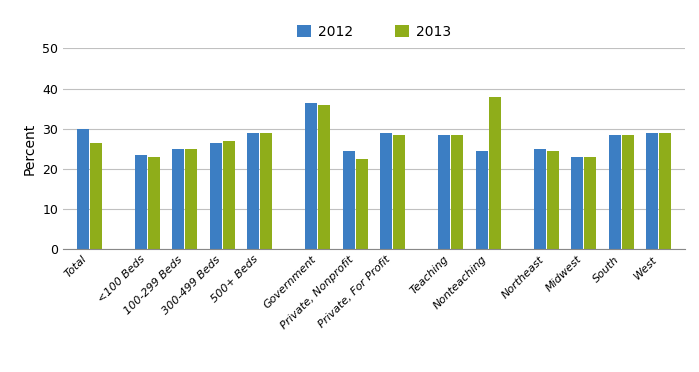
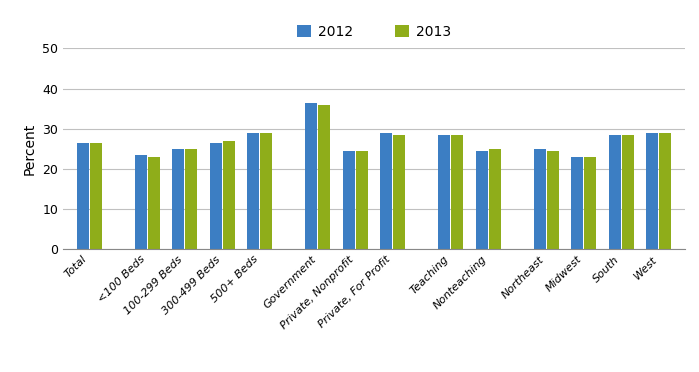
2012/Total: 30.0 -> 26.5
2013/Private, Nonprofit: 22.5 -> 24.5
2013/Nonteaching: 38.0 -> 25.0
